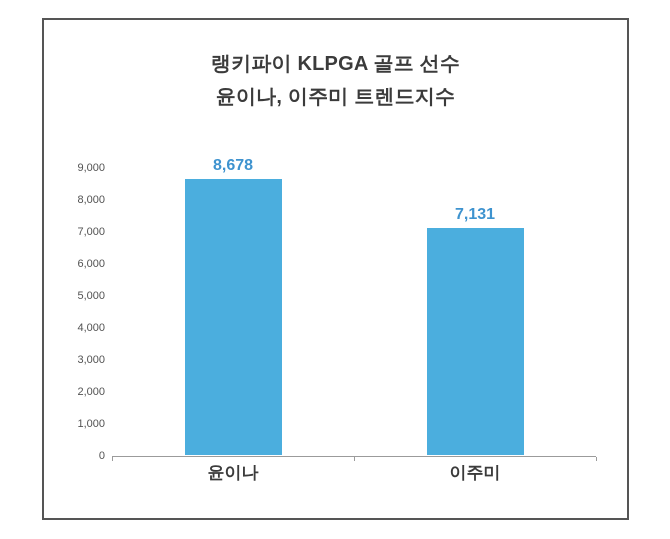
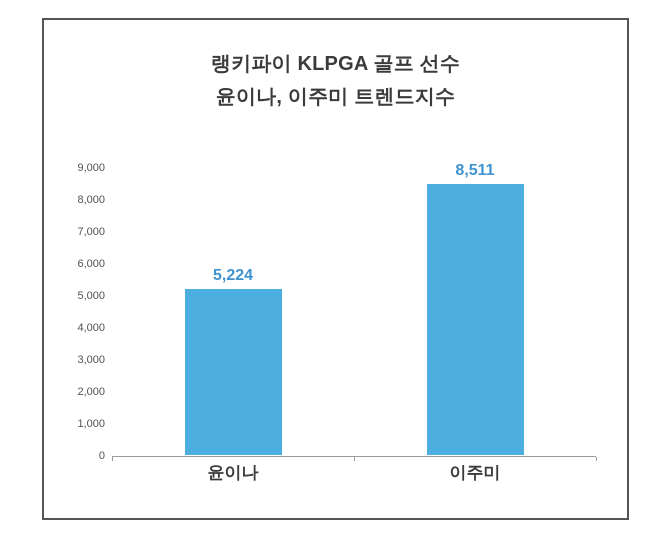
윤이나: 8,678 -> 5,224
이주미: 7,131 -> 8,511
